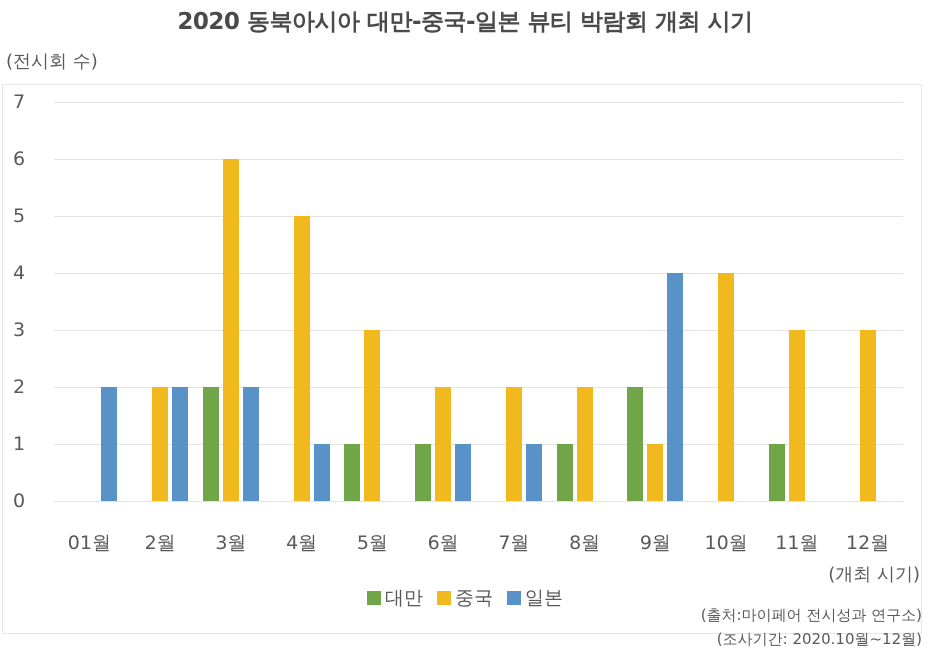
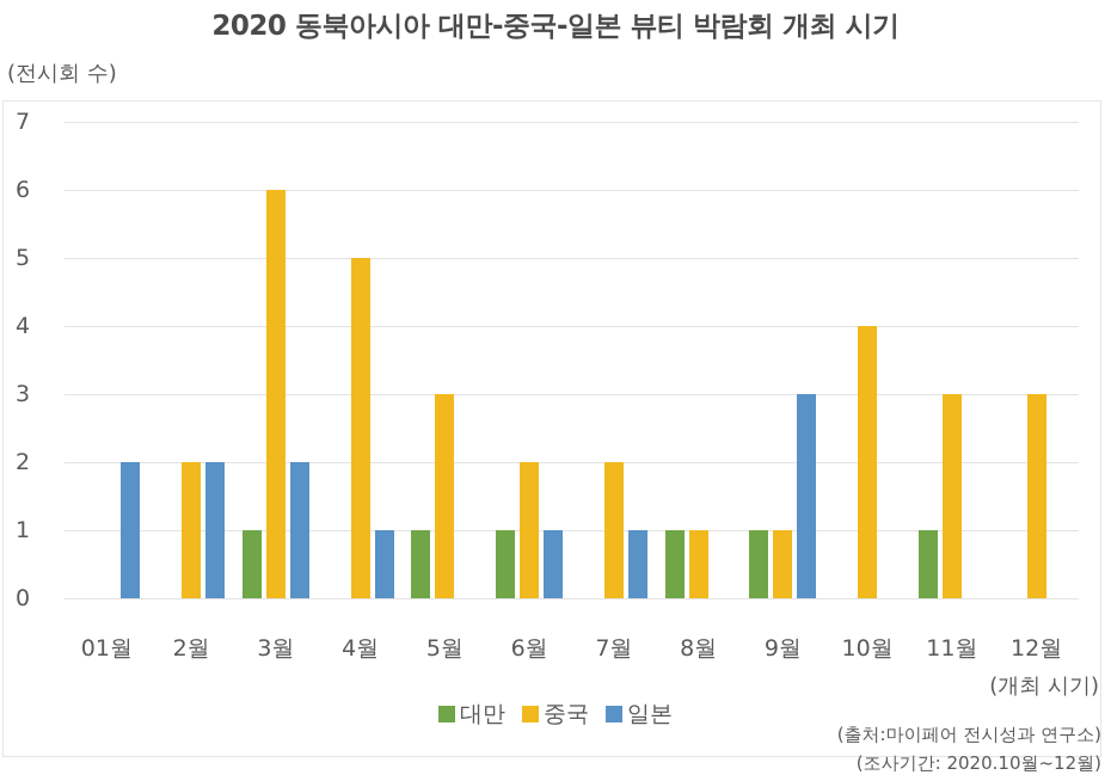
대만/3월: 2 -> 1
중국/8월: 2 -> 1
대만/9월: 2 -> 1
일본/9월: 4 -> 3
